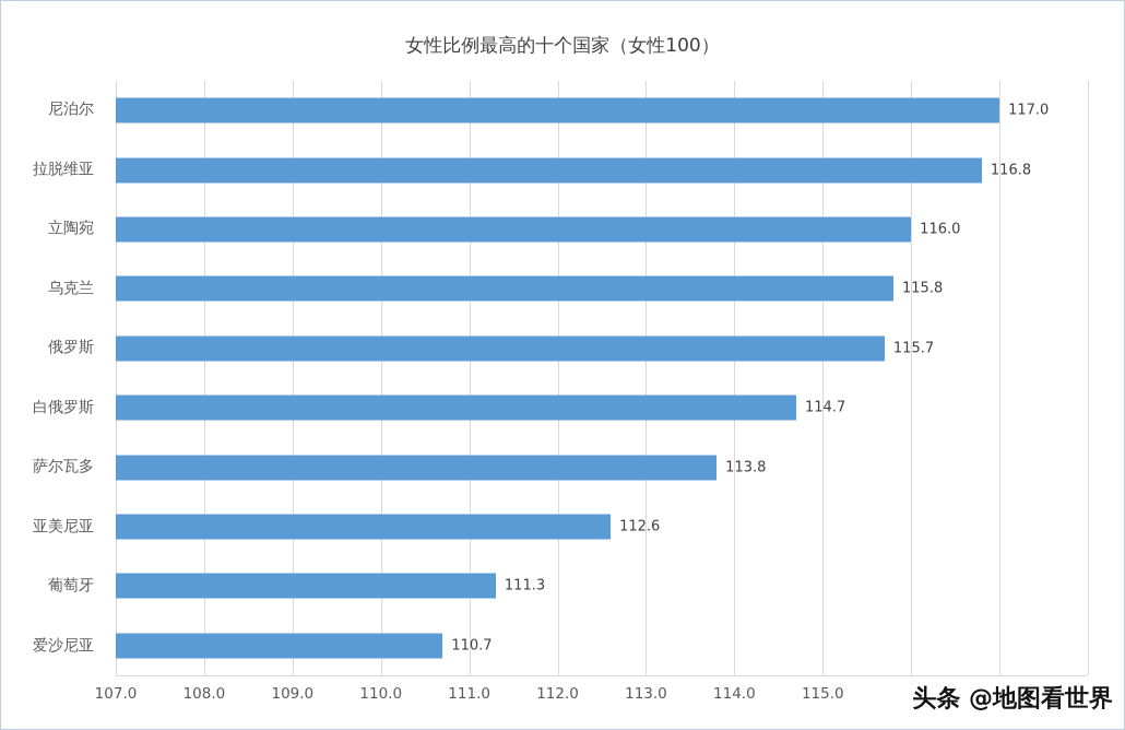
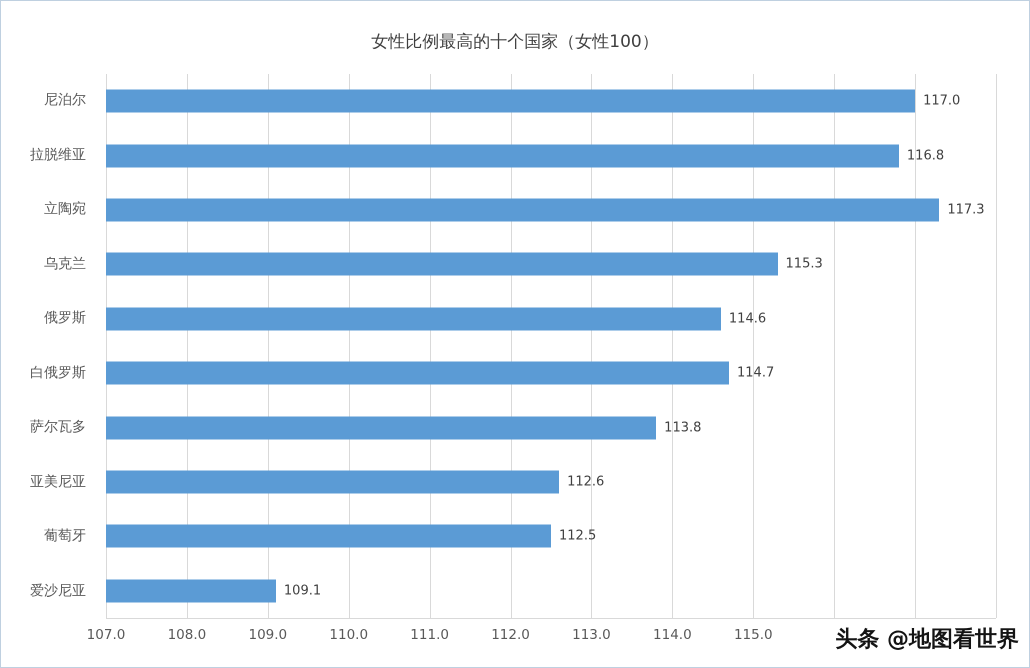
立陶宛: 116.0 -> 117.3
乌克兰: 115.8 -> 115.3
俄罗斯: 115.7 -> 114.6
葡萄牙: 111.3 -> 112.5
爱沙尼亚: 110.7 -> 109.1
